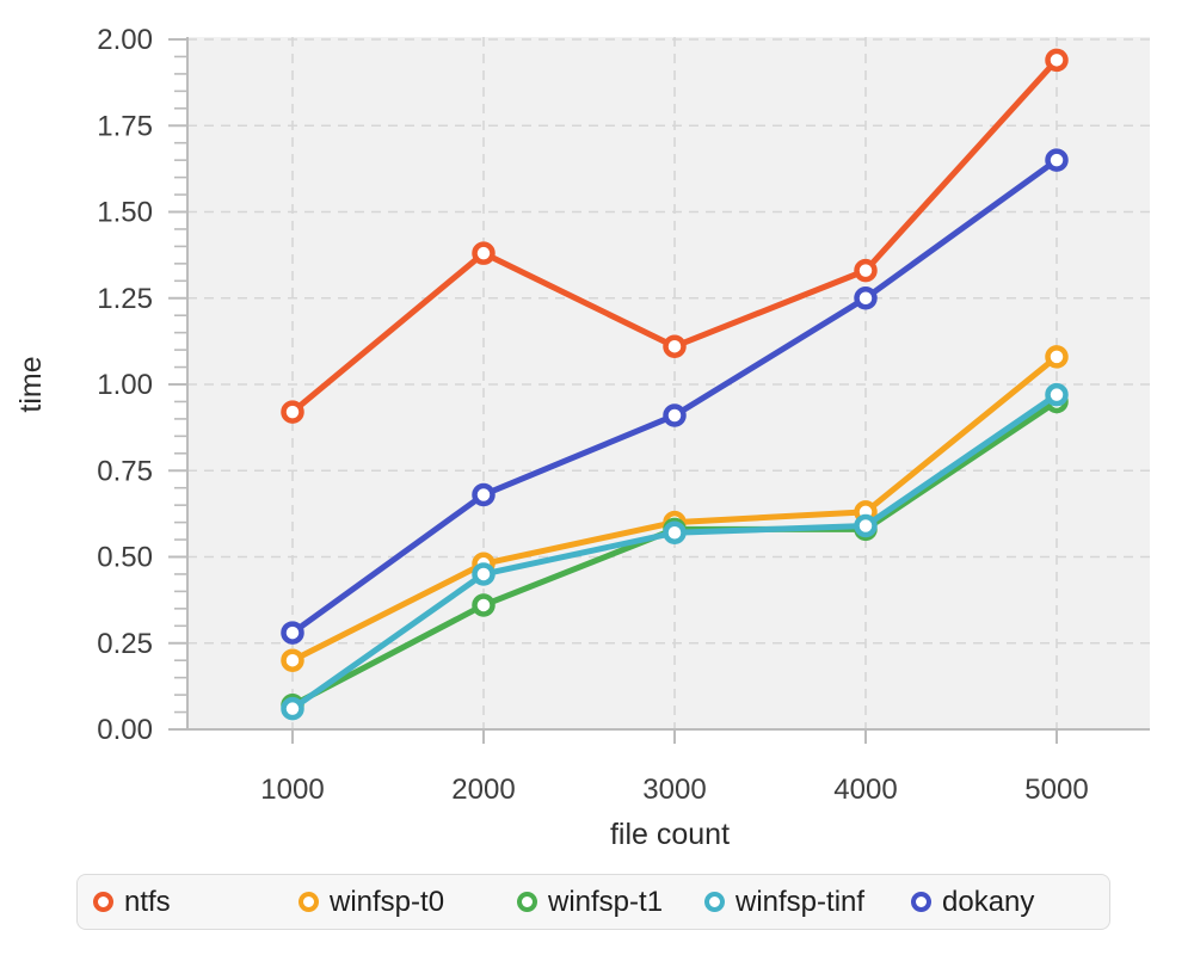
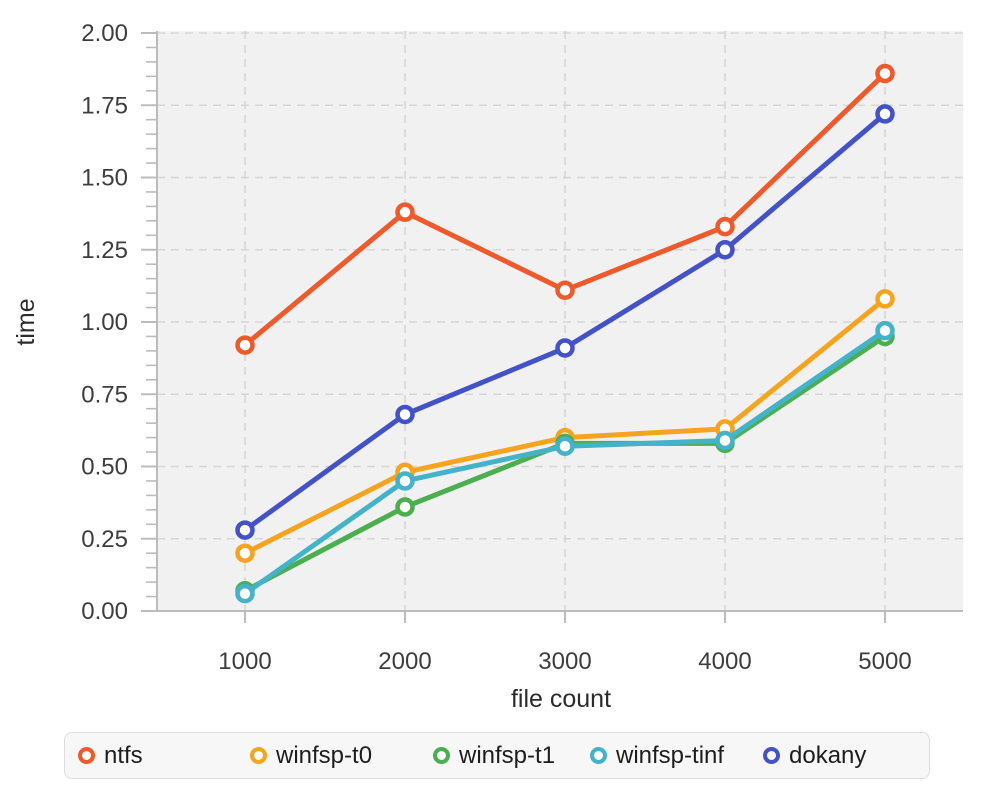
ntfs/5000: 1.94 -> 1.86
dokany/5000: 1.65 -> 1.72
